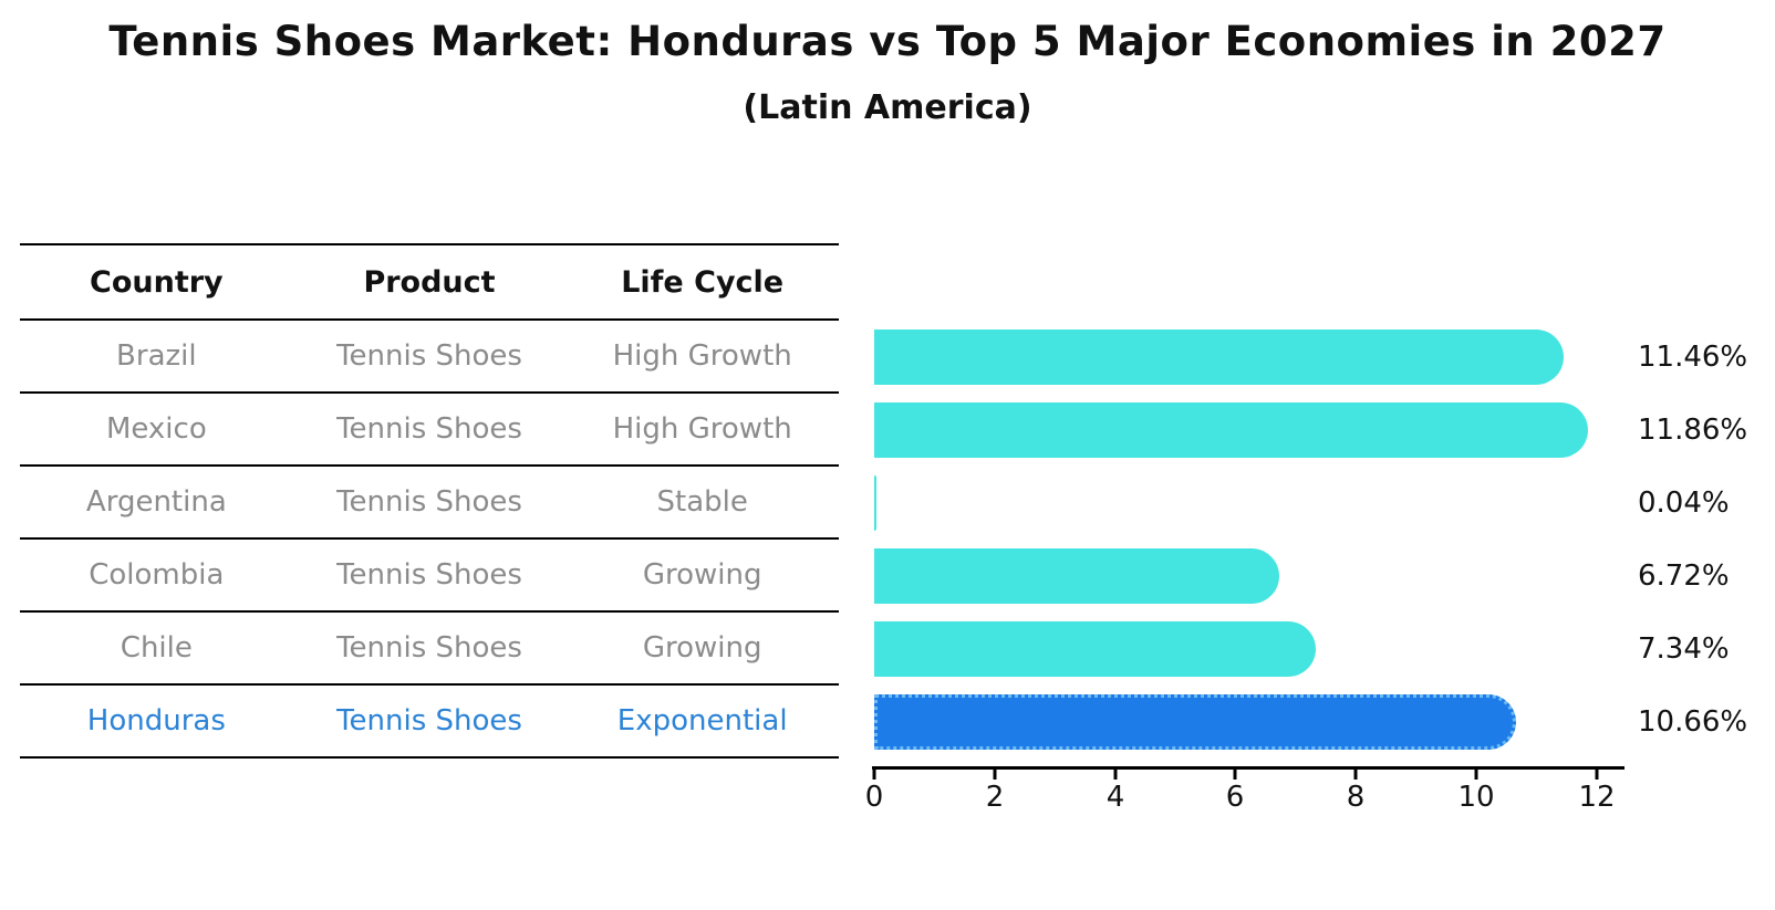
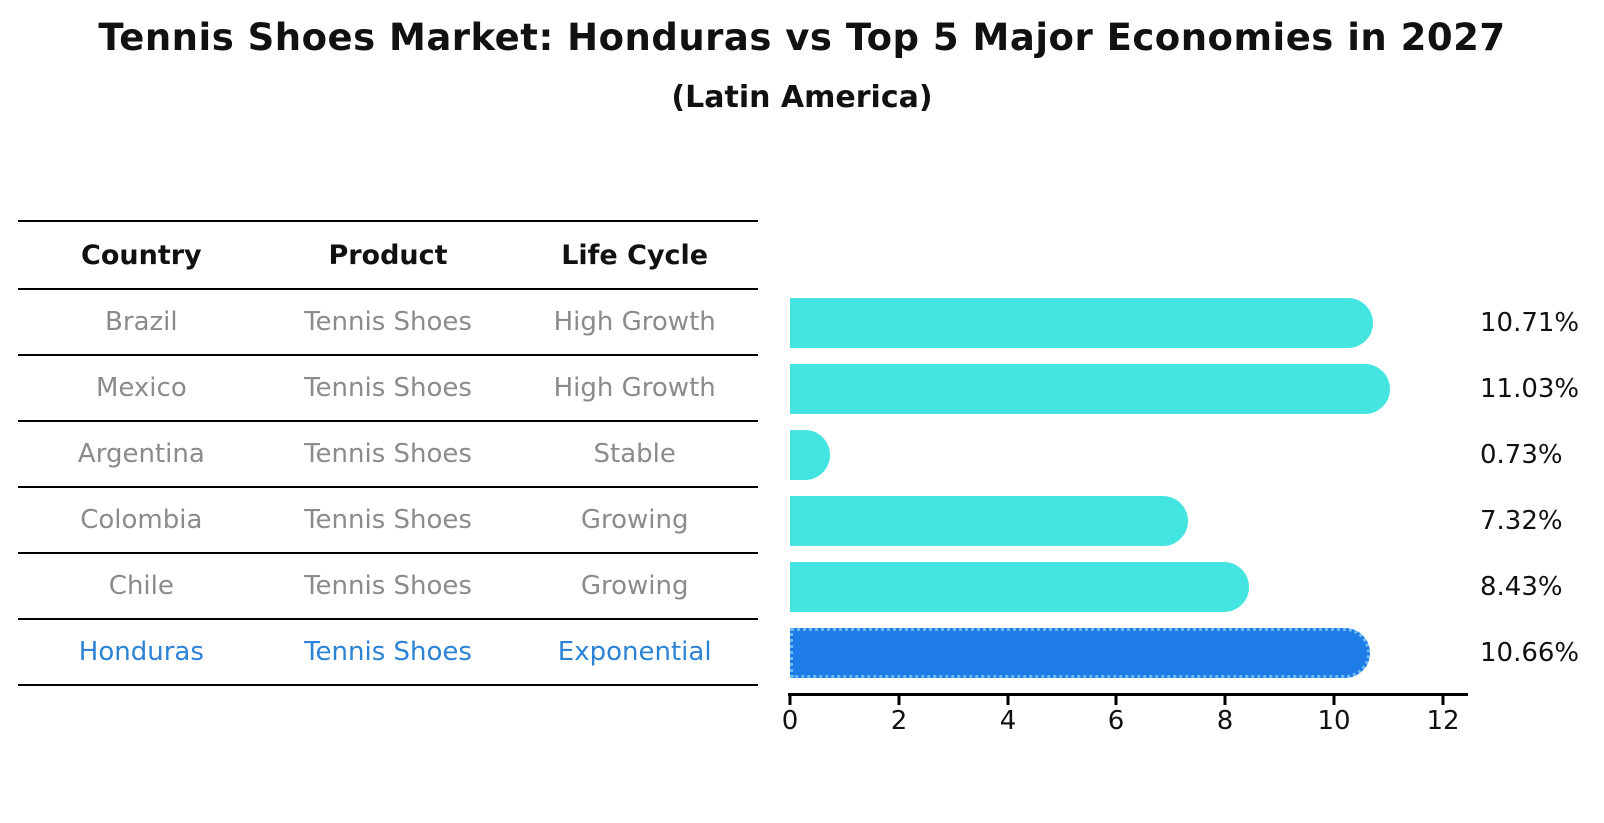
Brazil: 11.46% -> 10.71%
Mexico: 11.86% -> 11.03%
Argentina: 0.04% -> 0.73%
Colombia: 6.72% -> 7.32%
Chile: 7.34% -> 8.43%
